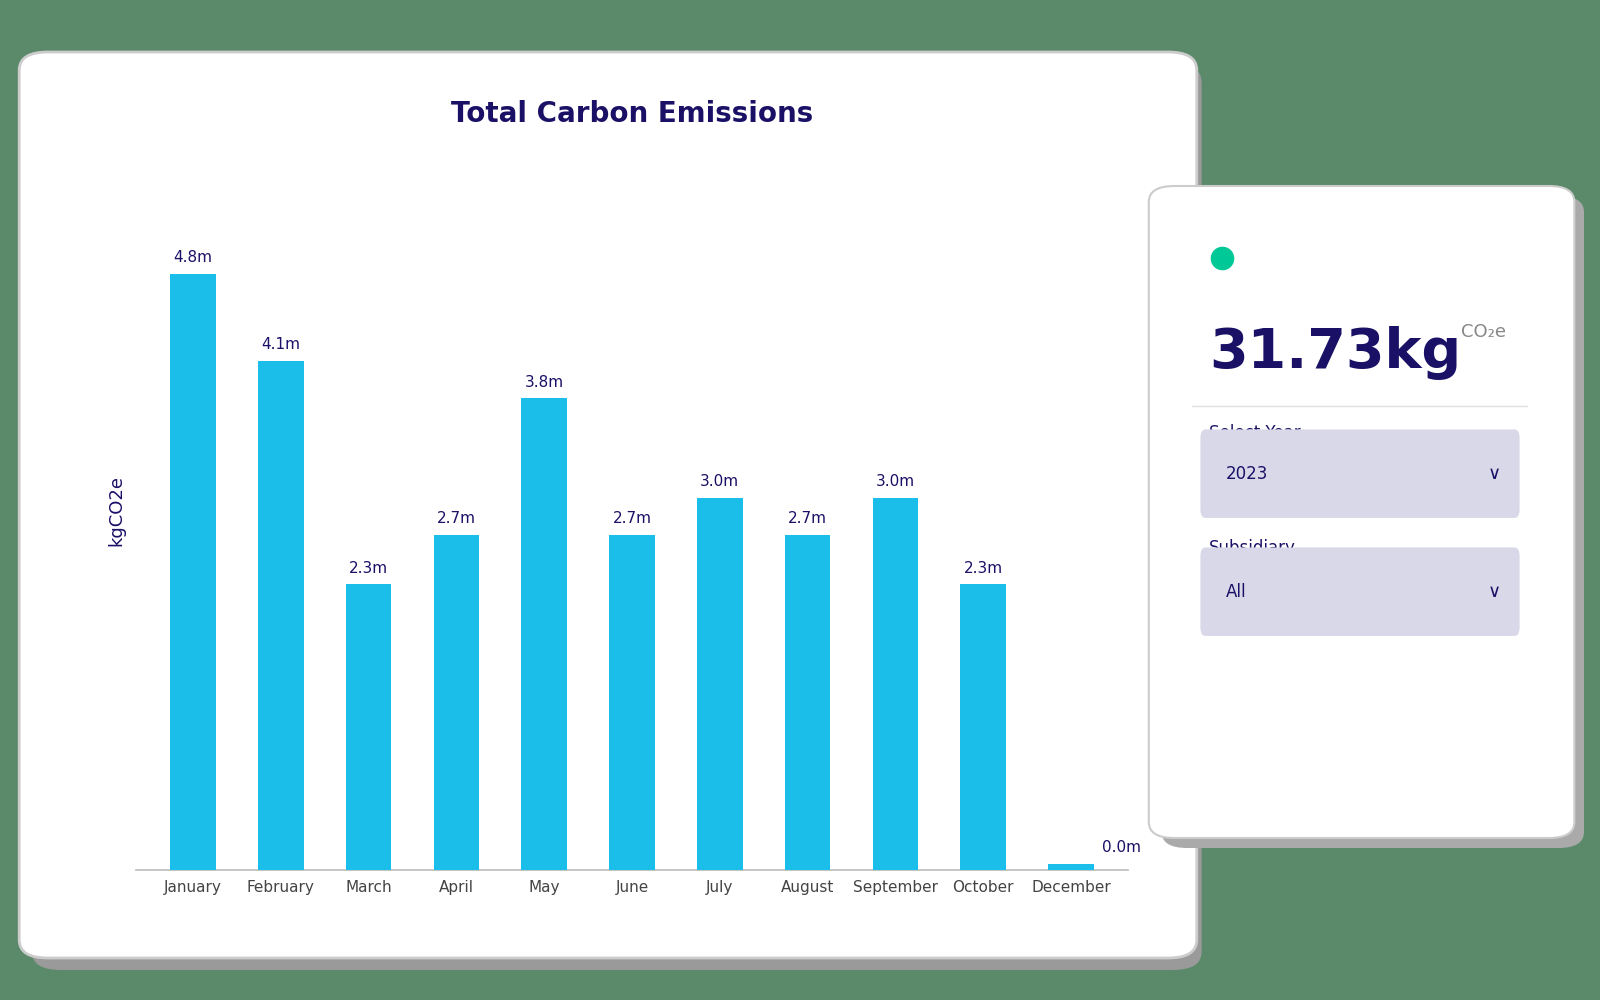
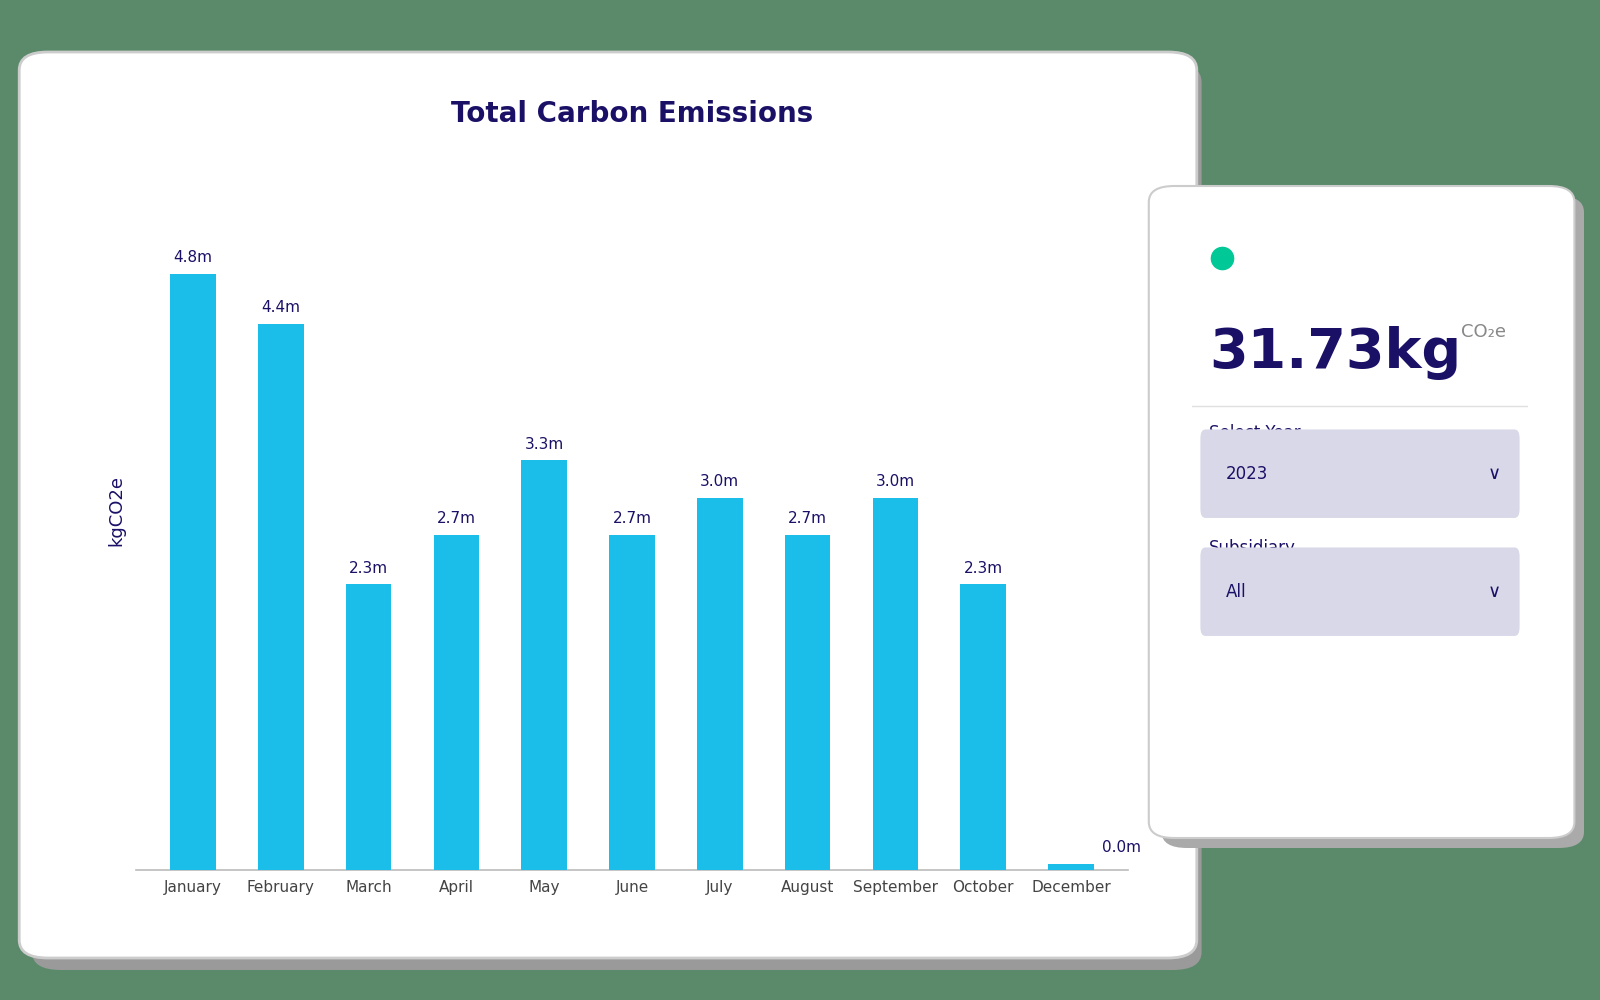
February: 4.1m -> 4.4m
May: 3.8m -> 3.3m
